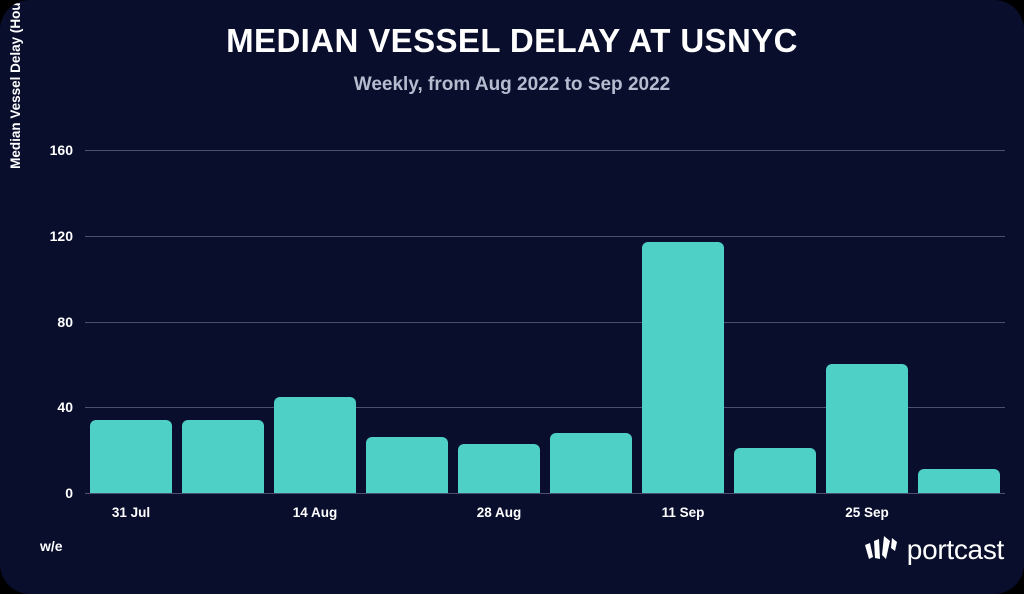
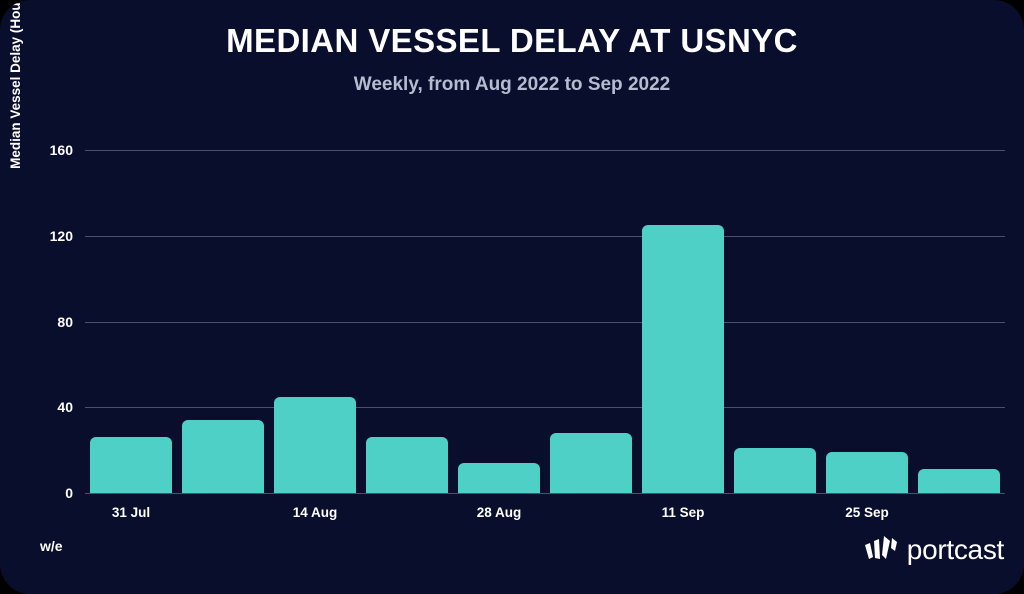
31 Jul: 34 -> 26
28 Aug: 23 -> 14
11 Sep: 117 -> 125
25 Sep: 60 -> 19
